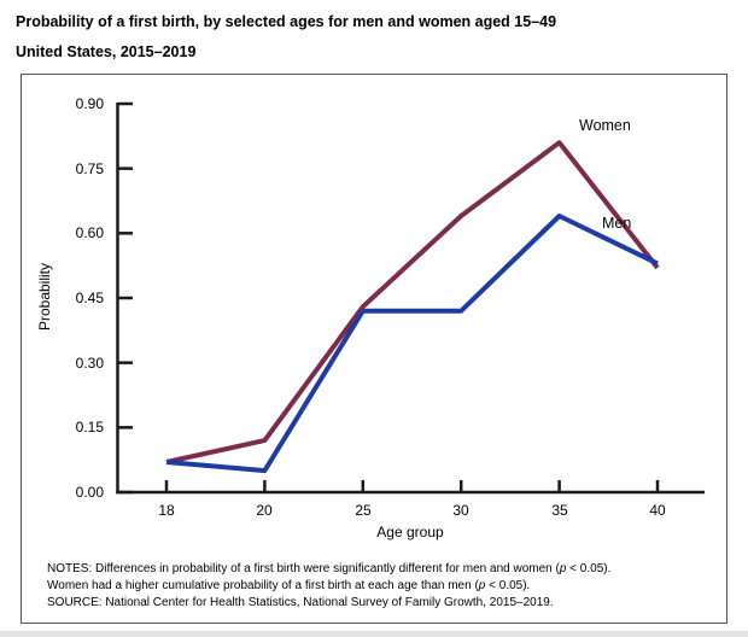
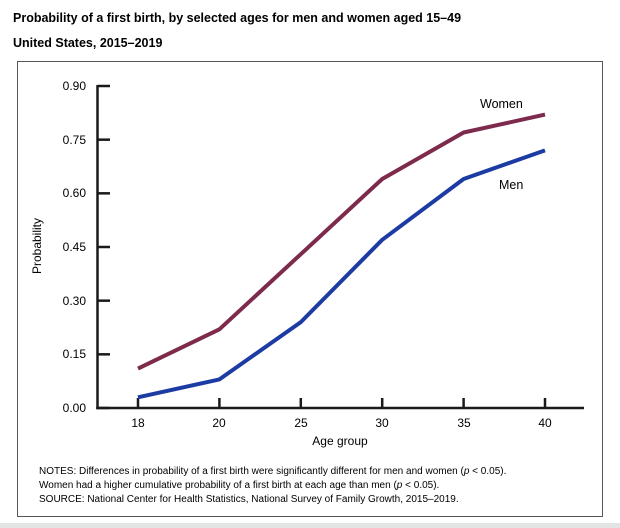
Women/18: 0.07 -> 0.11
Men/18: 0.07 -> 0.03
Women/20: 0.12 -> 0.22
Men/20: 0.05 -> 0.08
Men/25: 0.42 -> 0.24
Men/30: 0.42 -> 0.47
Women/35: 0.81 -> 0.77
Women/40: 0.52 -> 0.82
Men/40: 0.53 -> 0.72
